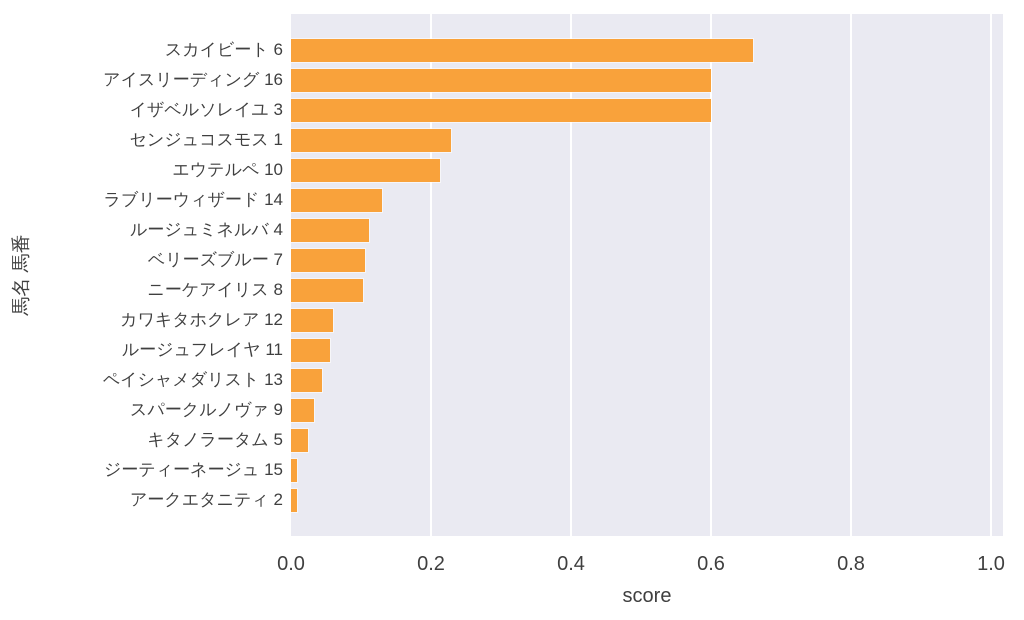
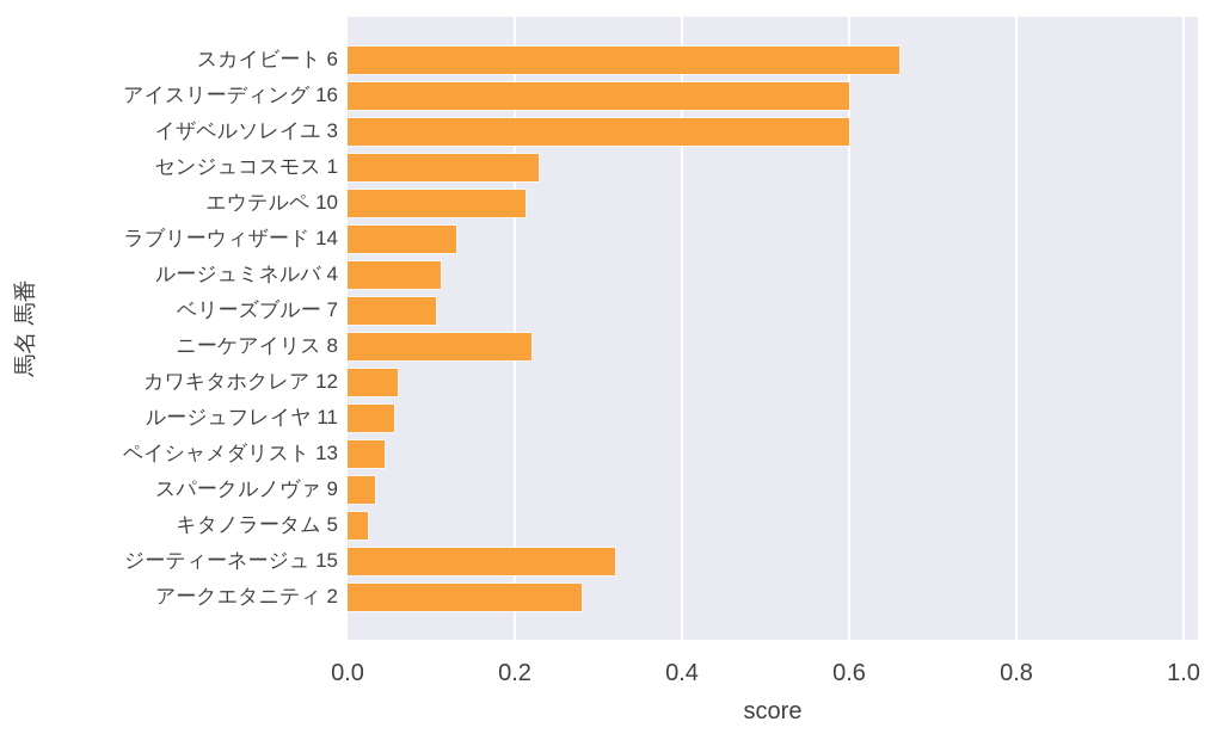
ニーケアイリス 8: 0.10 -> 0.22
ジーティーネージュ 15: 0.01 -> 0.32
アークエタニティ 2: 0.01 -> 0.28
